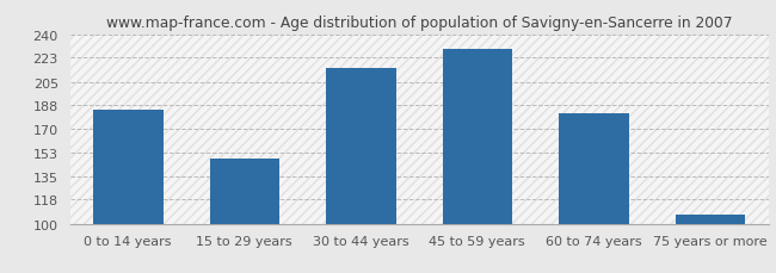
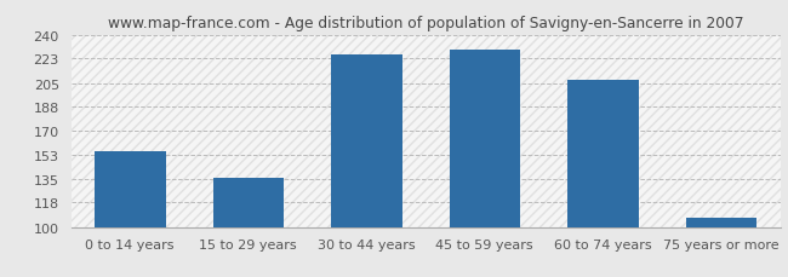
0 to 14 years: 184 -> 155
15 to 29 years: 148 -> 136
30 to 44 years: 215 -> 226
60 to 74 years: 182 -> 207
